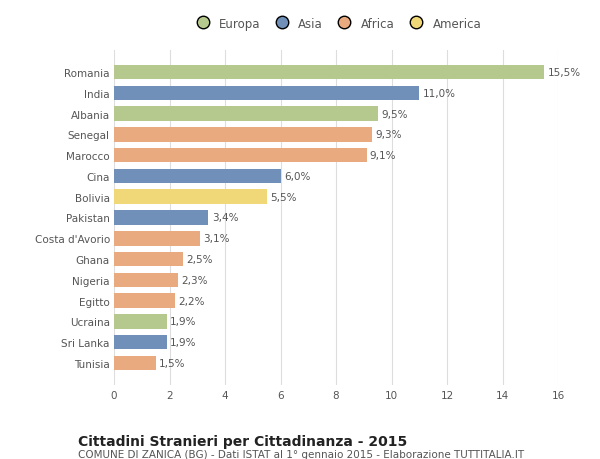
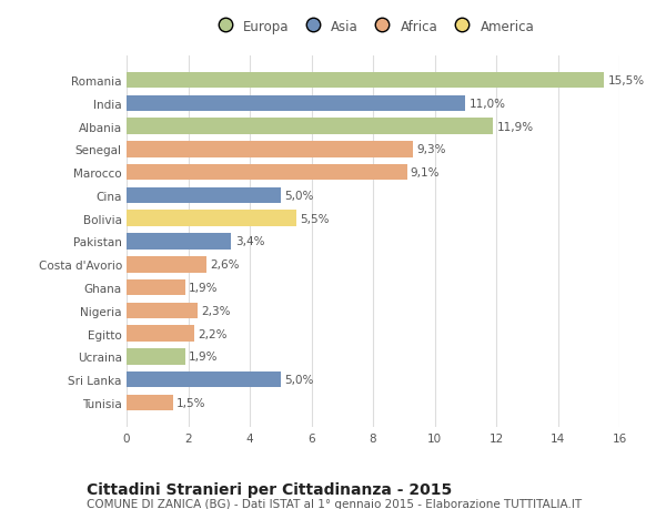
Albania: 9,5% -> 11,9%
Cina: 6,0% -> 5,0%
Costa d'Avorio: 3,1% -> 2,6%
Ghana: 2,5% -> 1,9%
Sri Lanka: 1,9% -> 5,0%
